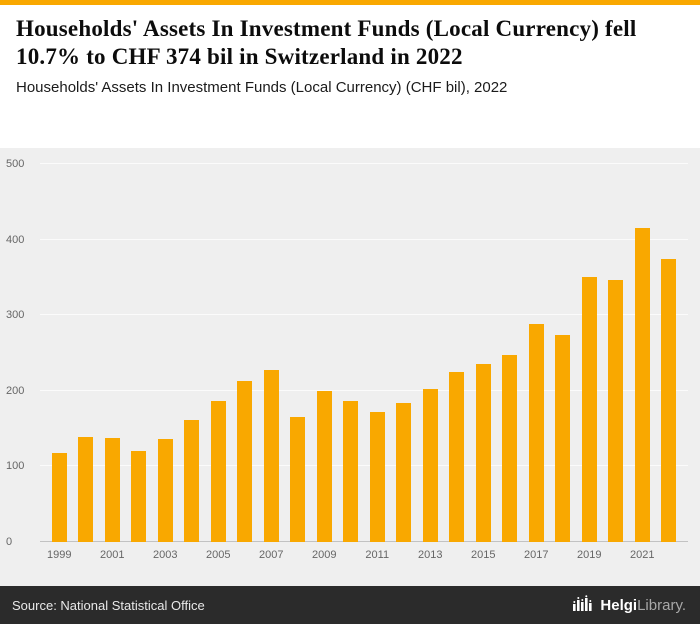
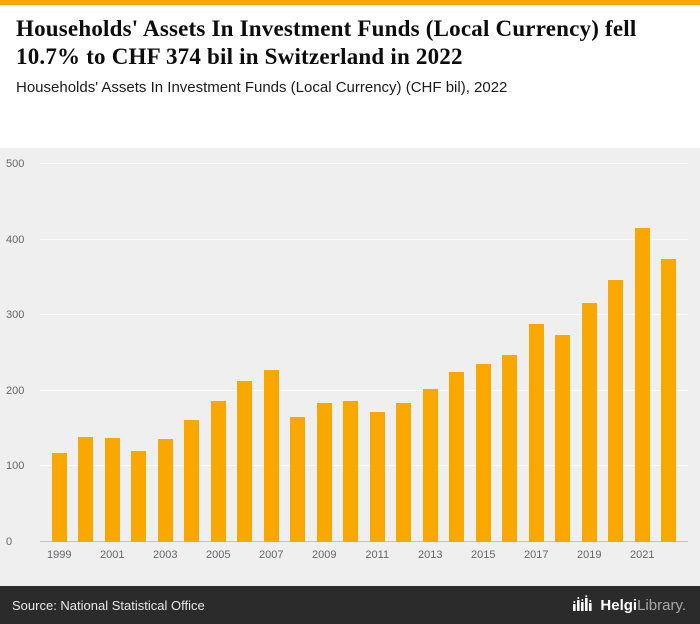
2009: 200 -> 180
2019: 350 -> 320
